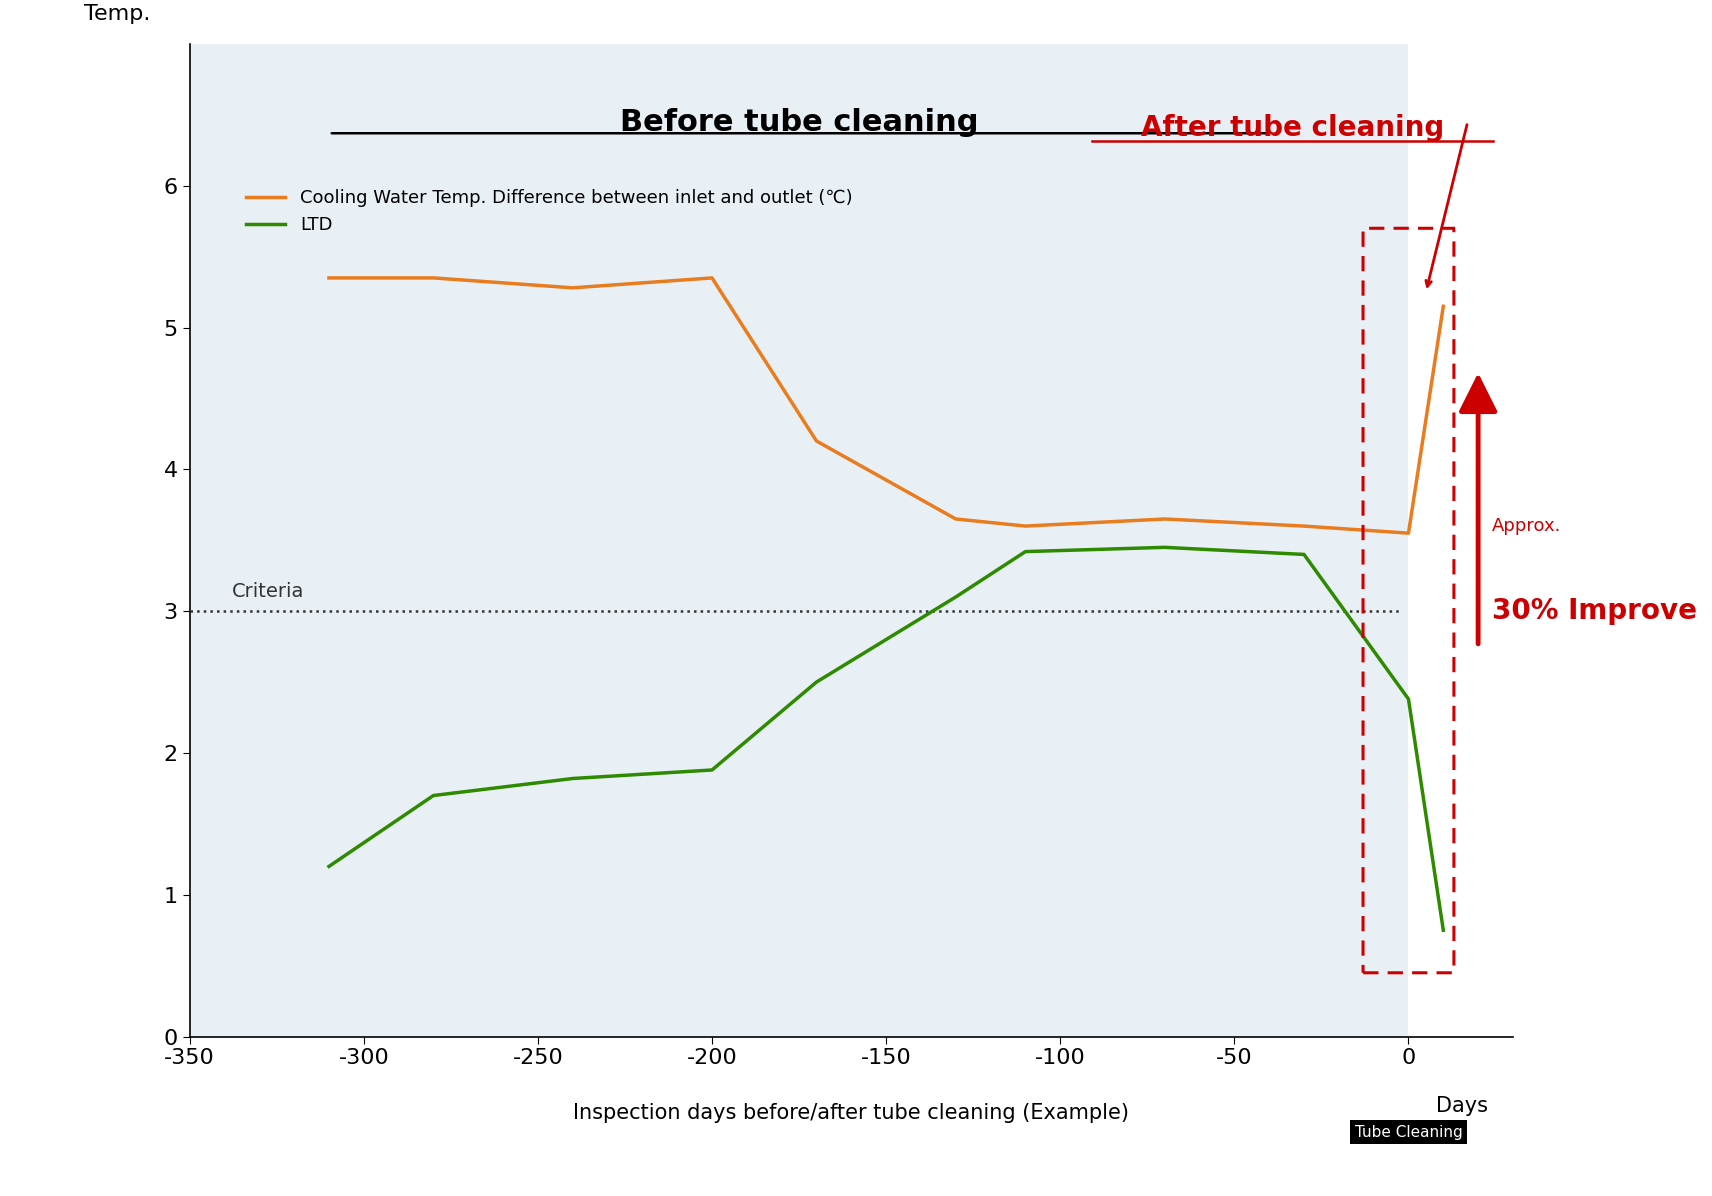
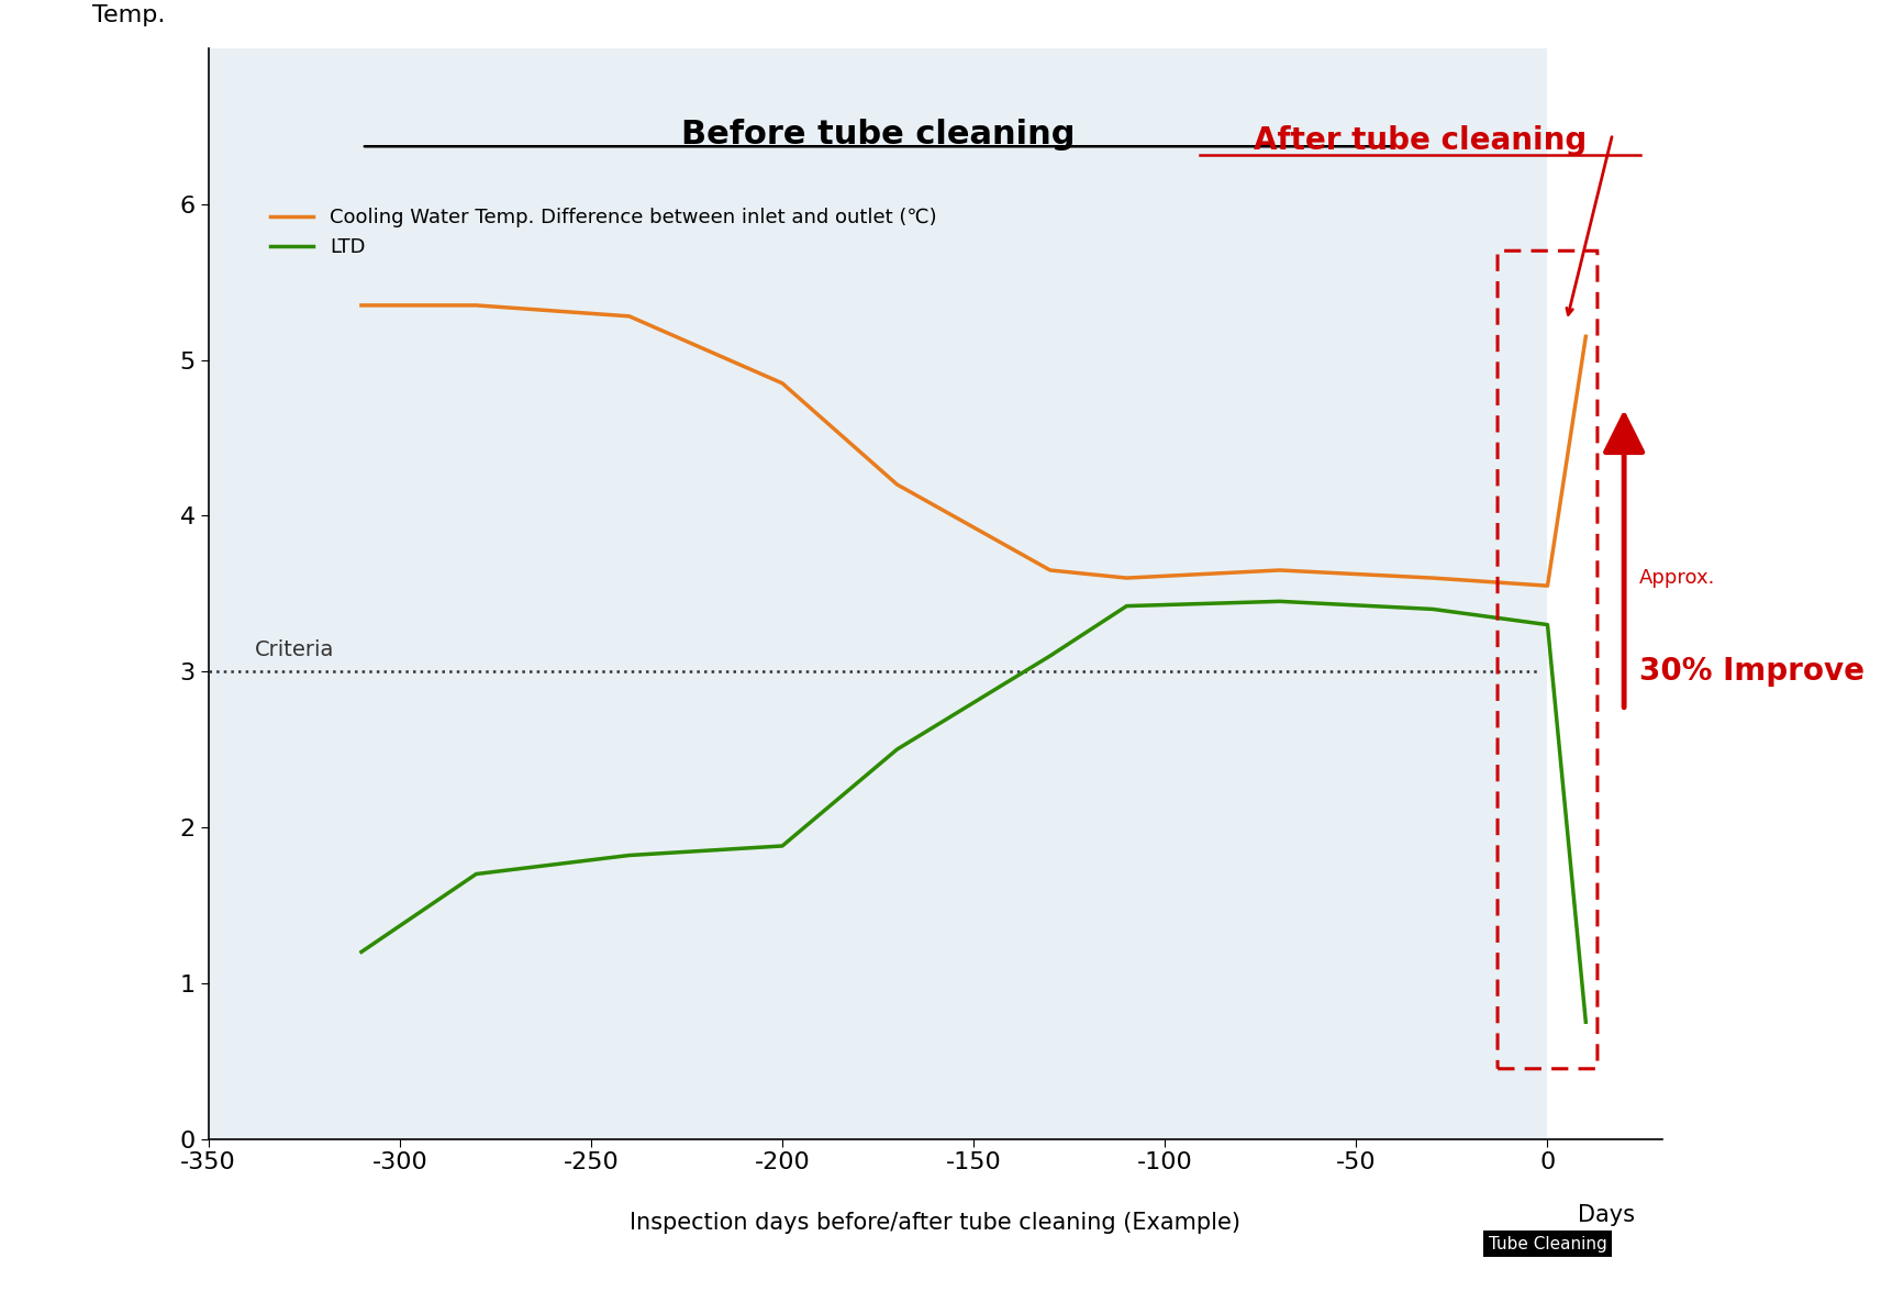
Cooling Water Temp. Difference between inlet and outlet (℃)/-200: 5.35 -> 4.85
LTD/0: 2.38 -> 3.30
